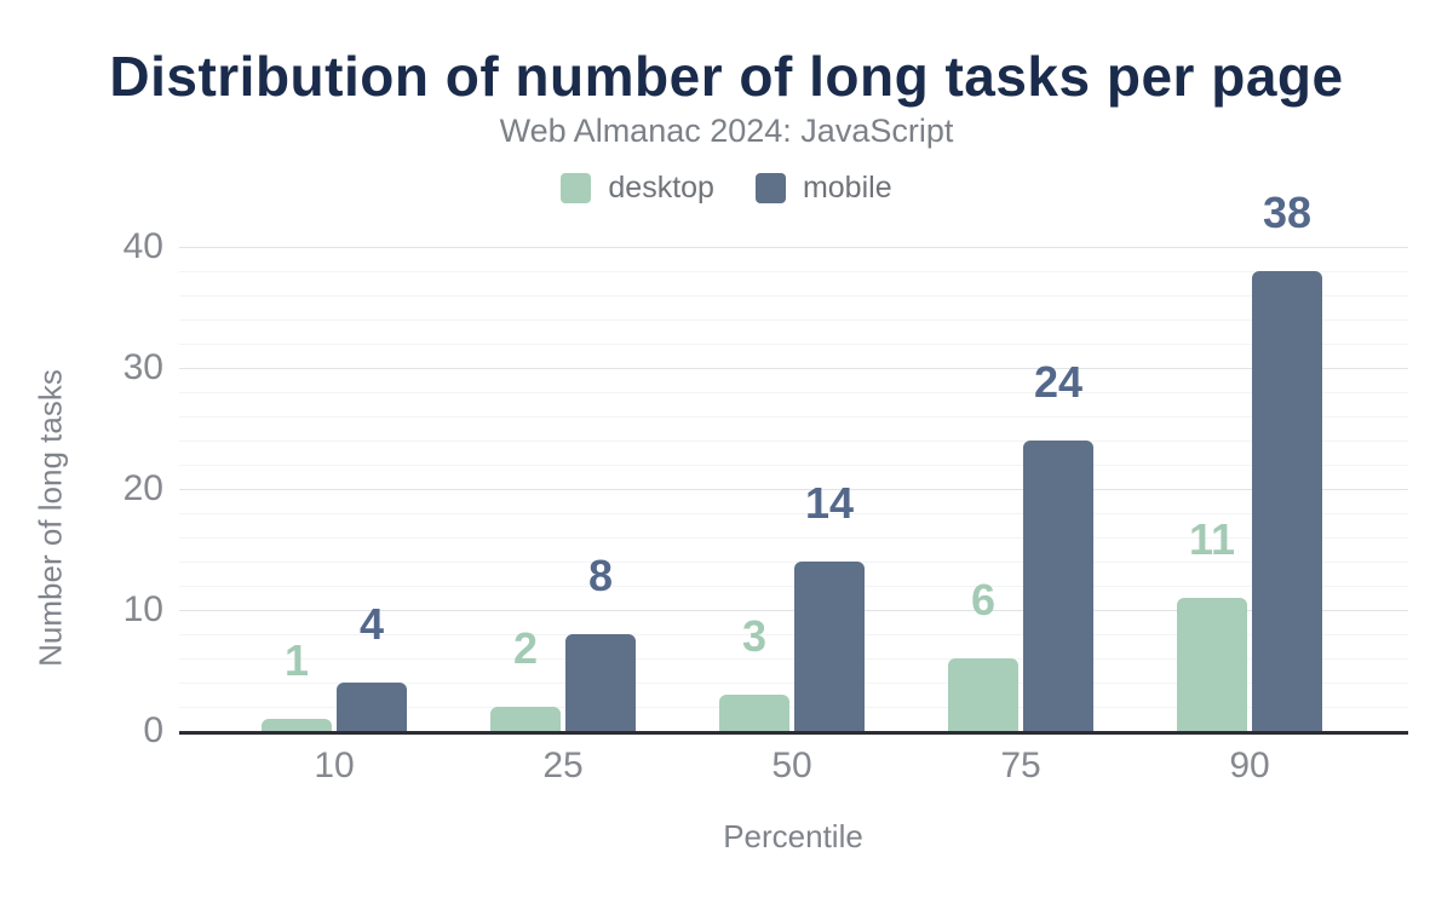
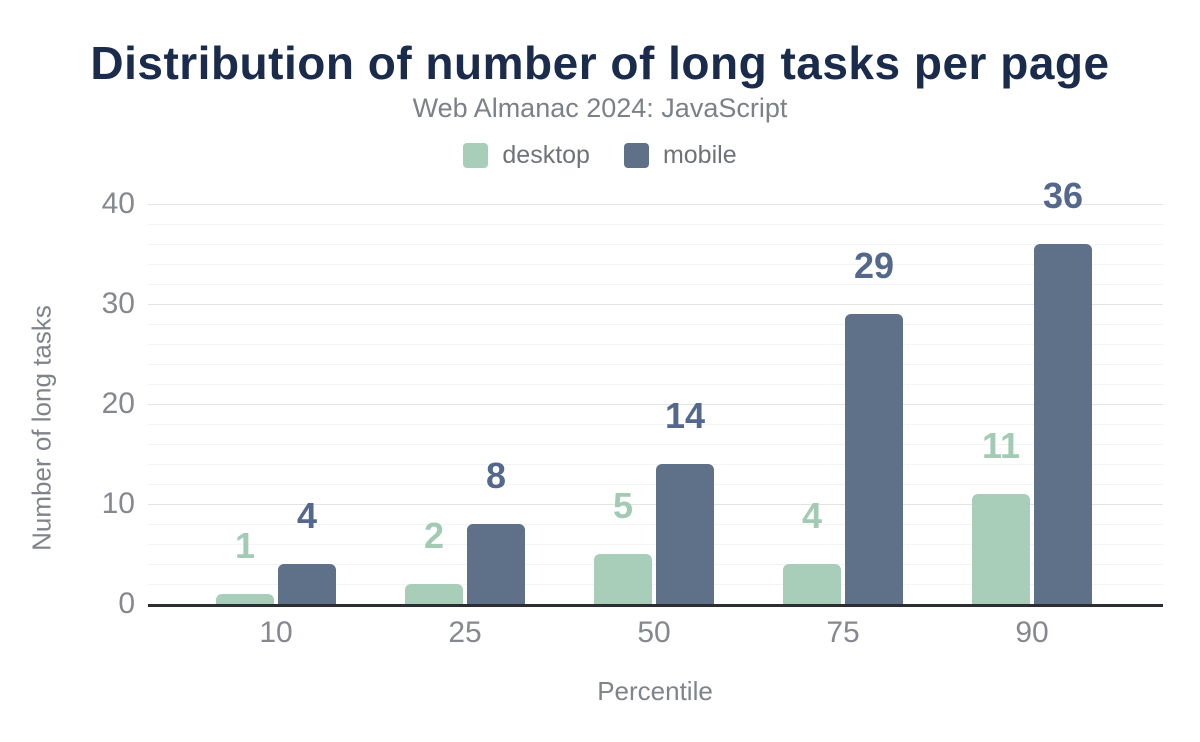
desktop/50: 3 -> 5
desktop/75: 6 -> 4
mobile/75: 24 -> 29
mobile/90: 38 -> 36
